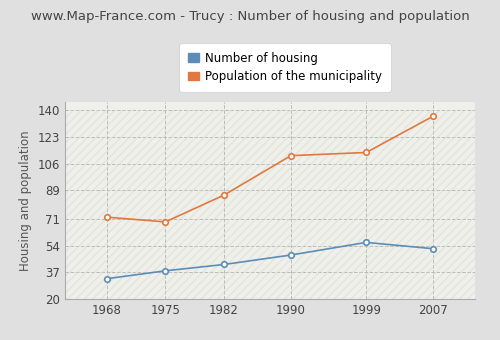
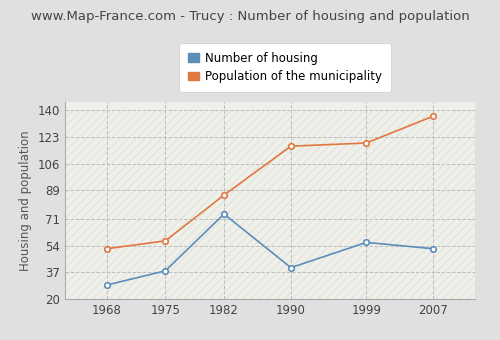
Number of housing/1968: 33 -> 29
Population of the municipality/1968: 72 -> 52
Population of the municipality/1975: 69 -> 57
Number of housing/1982: 42 -> 74
Number of housing/1990: 48 -> 40
Population of the municipality/1990: 111 -> 117
Population of the municipality/1999: 113 -> 119
